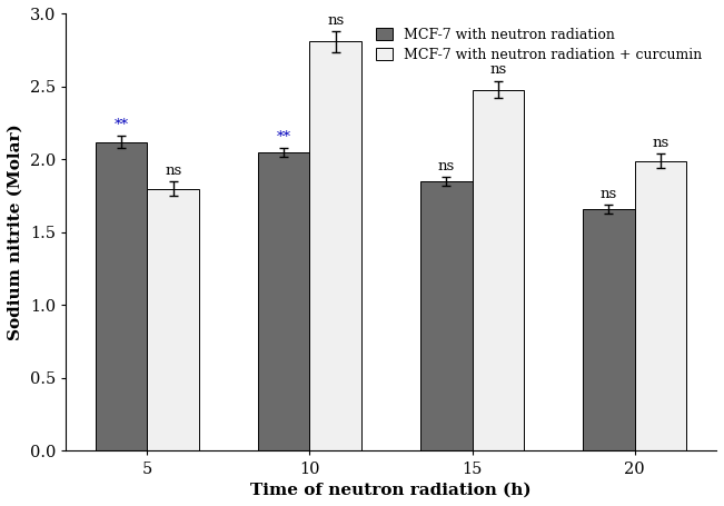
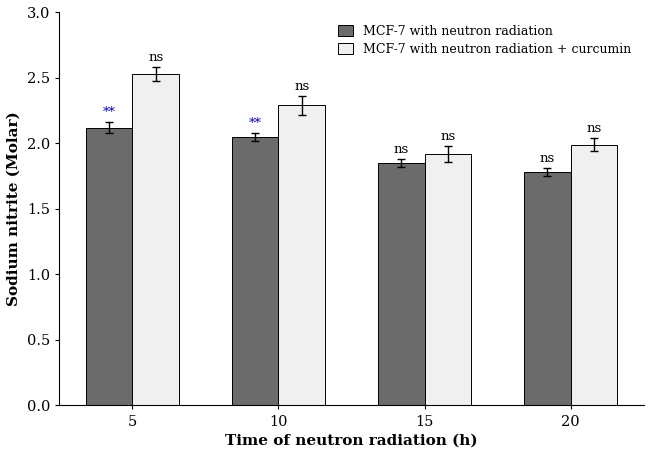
MCF-7 with neutron radiation + curcumin/5: 1.80 -> 2.53
MCF-7 with neutron radiation + curcumin/10: 2.81 -> 2.29
MCF-7 with neutron radiation + curcumin/15: 2.48 -> 1.92
MCF-7 with neutron radiation/20: 1.66 -> 1.78
